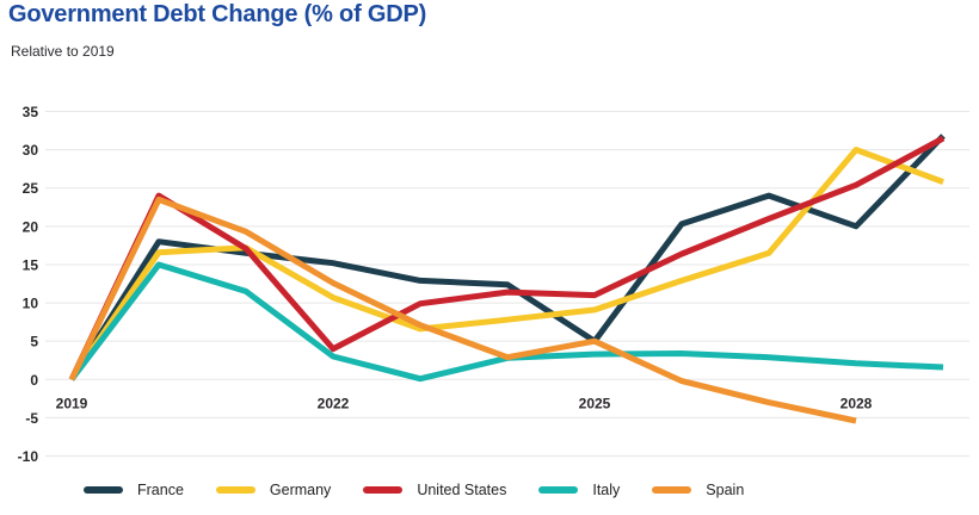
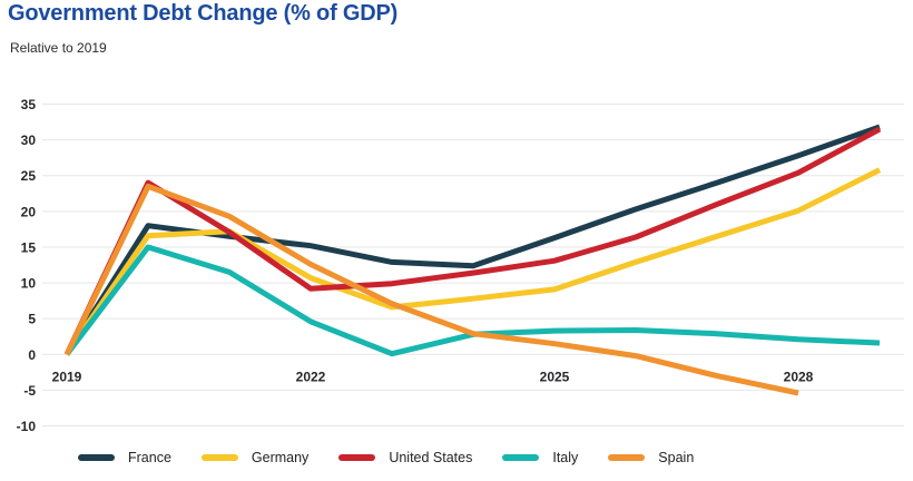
United States/2022: 4 -> 9
Italy/2022: 3 -> 5
France/2025: 5 -> 16
United States/2025: 11 -> 13
Spain/2025: 5 -> 2
France/2028: 20 -> 28
Germany/2028: 30 -> 20
